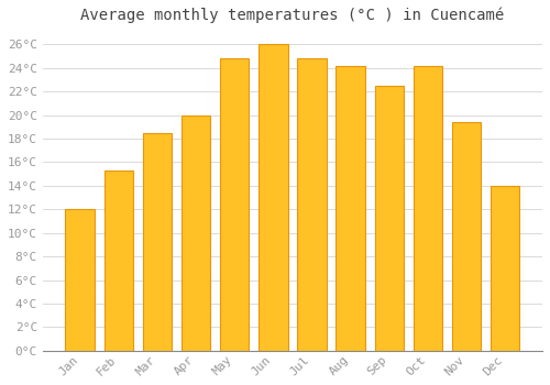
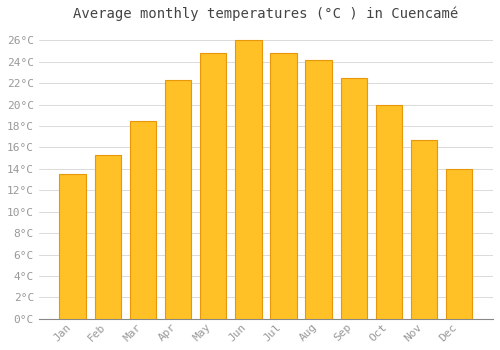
Jan: 12.0°C -> 13.5°C
Apr: 20.0°C -> 22.3°C
Oct: 24.2°C -> 20.0°C
Nov: 19.4°C -> 16.7°C
